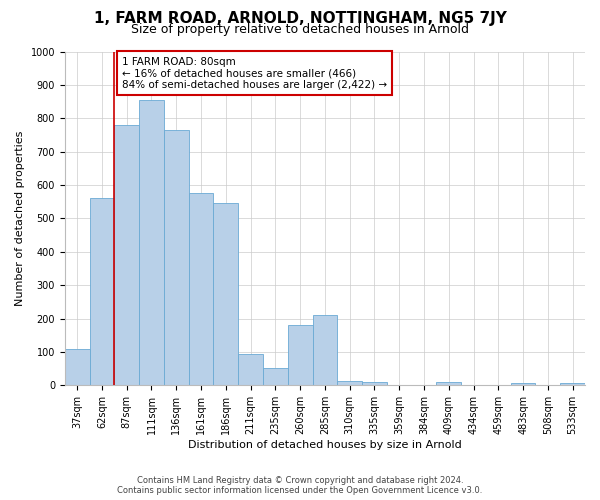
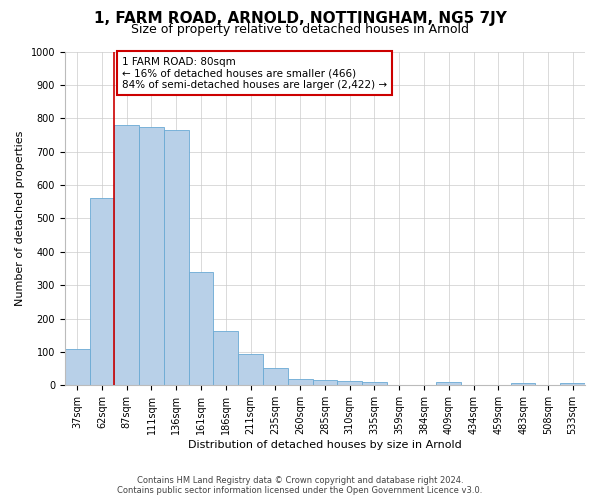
111sqm: 855 -> 775
161sqm: 575 -> 340
186sqm: 545 -> 162
260sqm: 180 -> 20
285sqm: 210 -> 15
